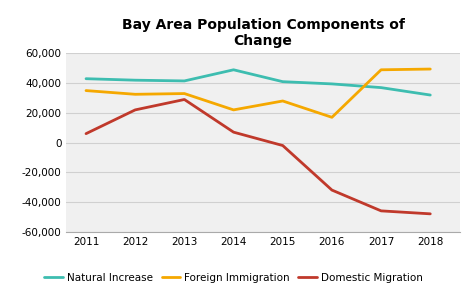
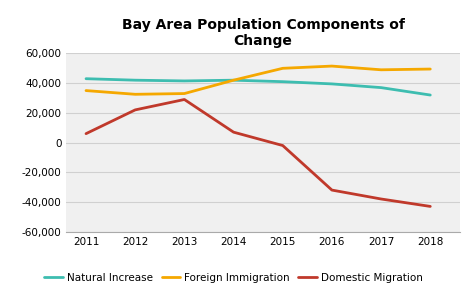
Natural Increase/2014: 49,000 -> 42,000
Foreign Immigration/2014: 22,000 -> 42,000
Foreign Immigration/2015: 28,000 -> 50,000
Foreign Immigration/2016: 17,000 -> 52,000
Domestic Migration/2017: -46,000 -> -38,000
Domestic Migration/2018: -48,000 -> -43,000
